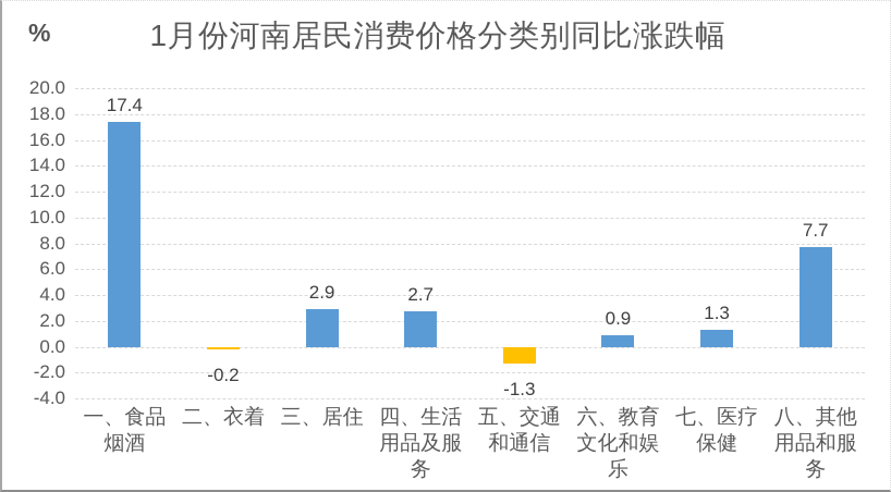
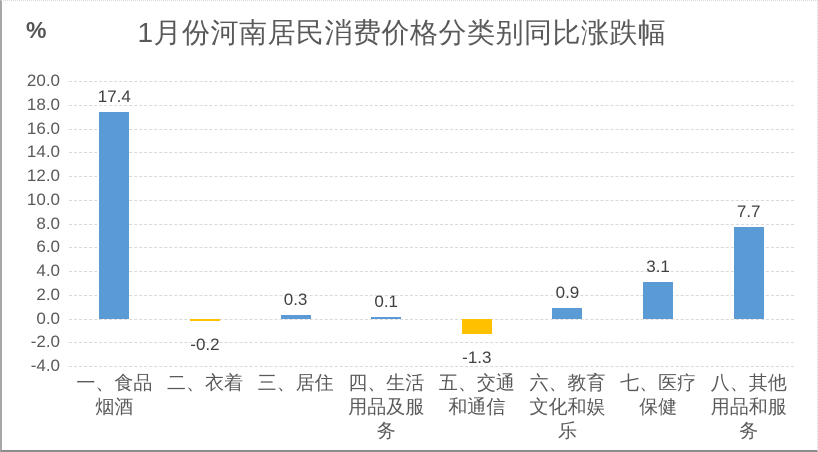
三、居住: 2.9 -> 0.3
四、生活用品及服务: 2.7 -> 0.1
七、医疗保健: 1.3 -> 3.1
